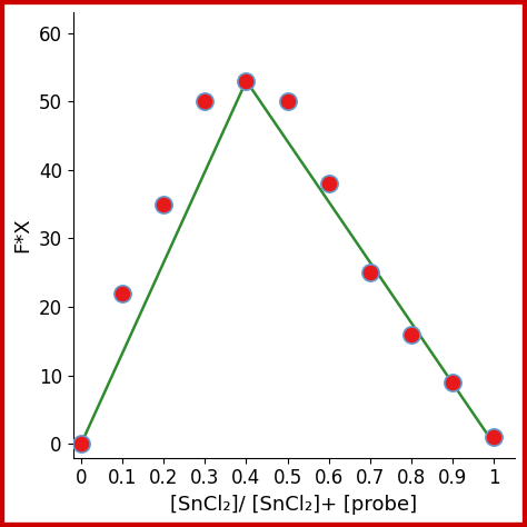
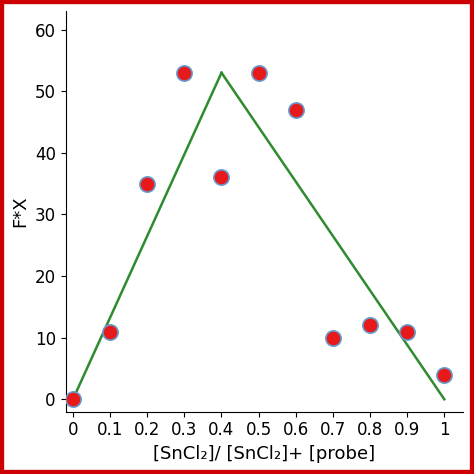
0.1: 22 -> 11
0.3: 50 -> 53
0.4: 53 -> 36
0.5: 50 -> 53
0.6: 38 -> 47
0.7: 25 -> 10
0.8: 16 -> 12
0.9: 9 -> 11
1: 1 -> 4
